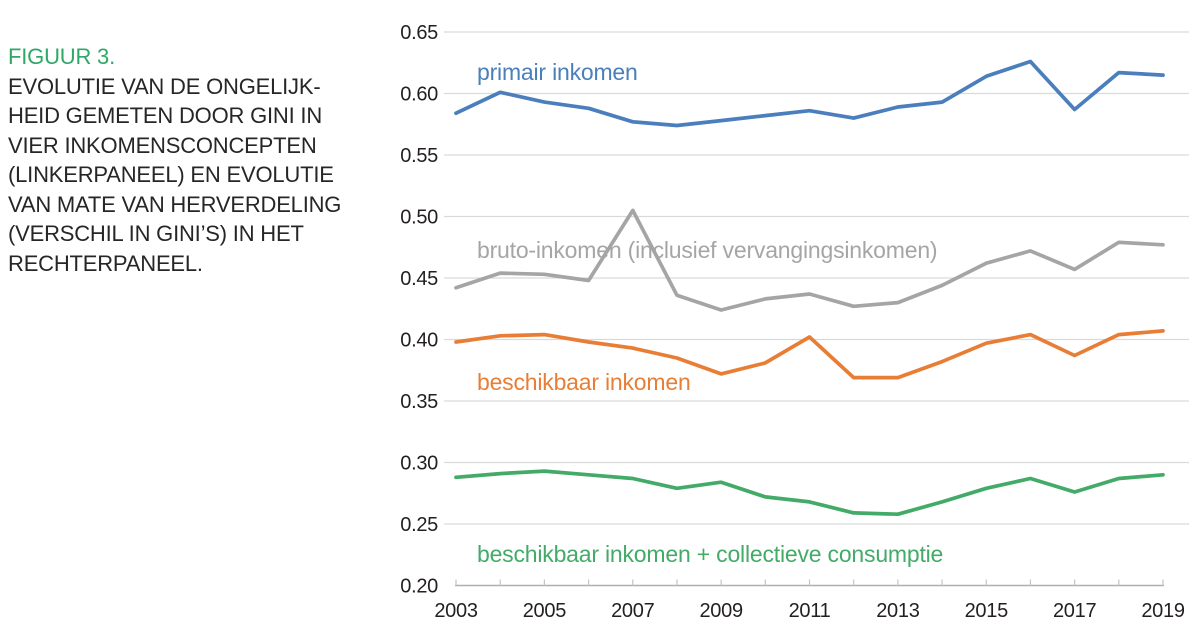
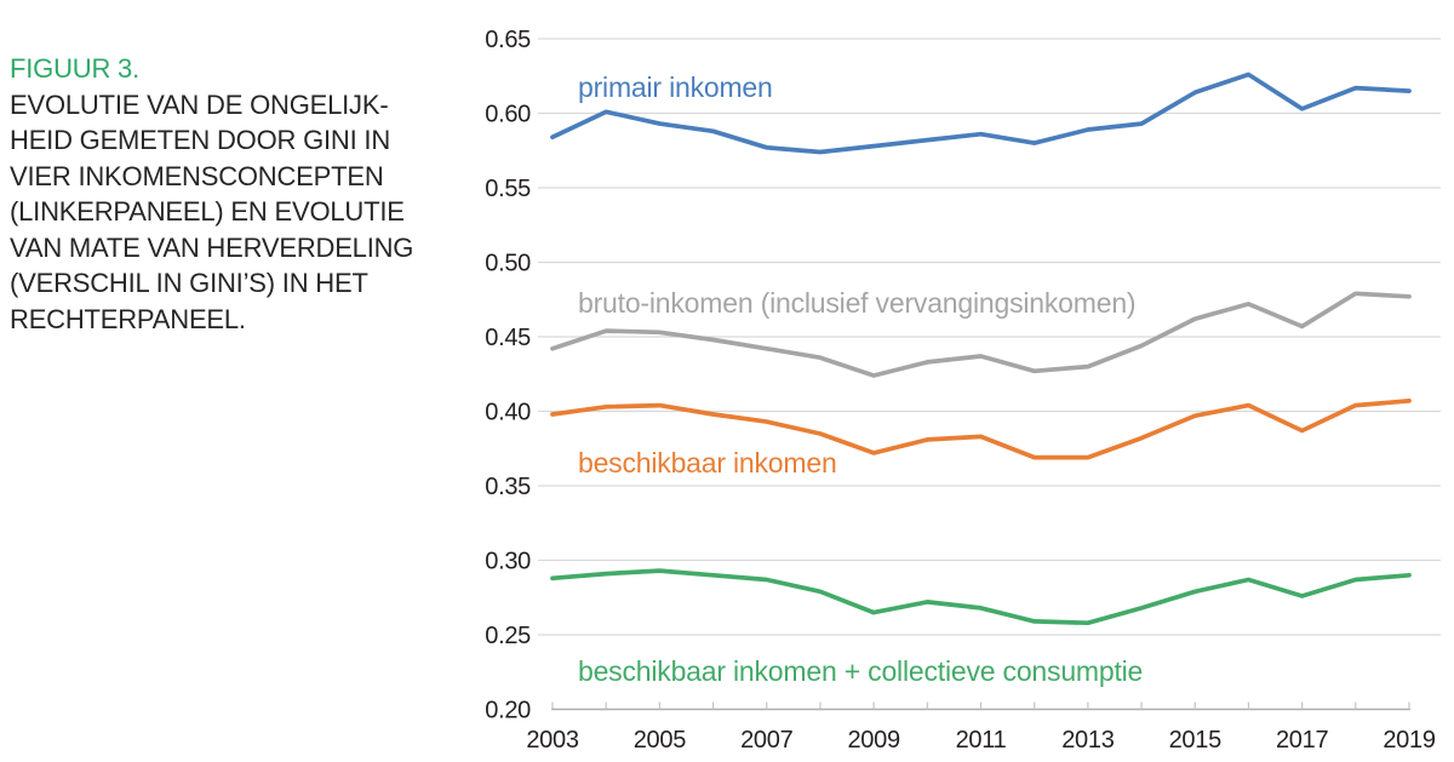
bruto-inkomen (inclusief vervangingsinkomen)/2007: 0.505 -> 0.442
beschikbaar inkomen + collectieve consumptie/2009: 0.284 -> 0.265
beschikbaar inkomen/2011: 0.402 -> 0.383
primair inkomen/2017: 0.587 -> 0.603
